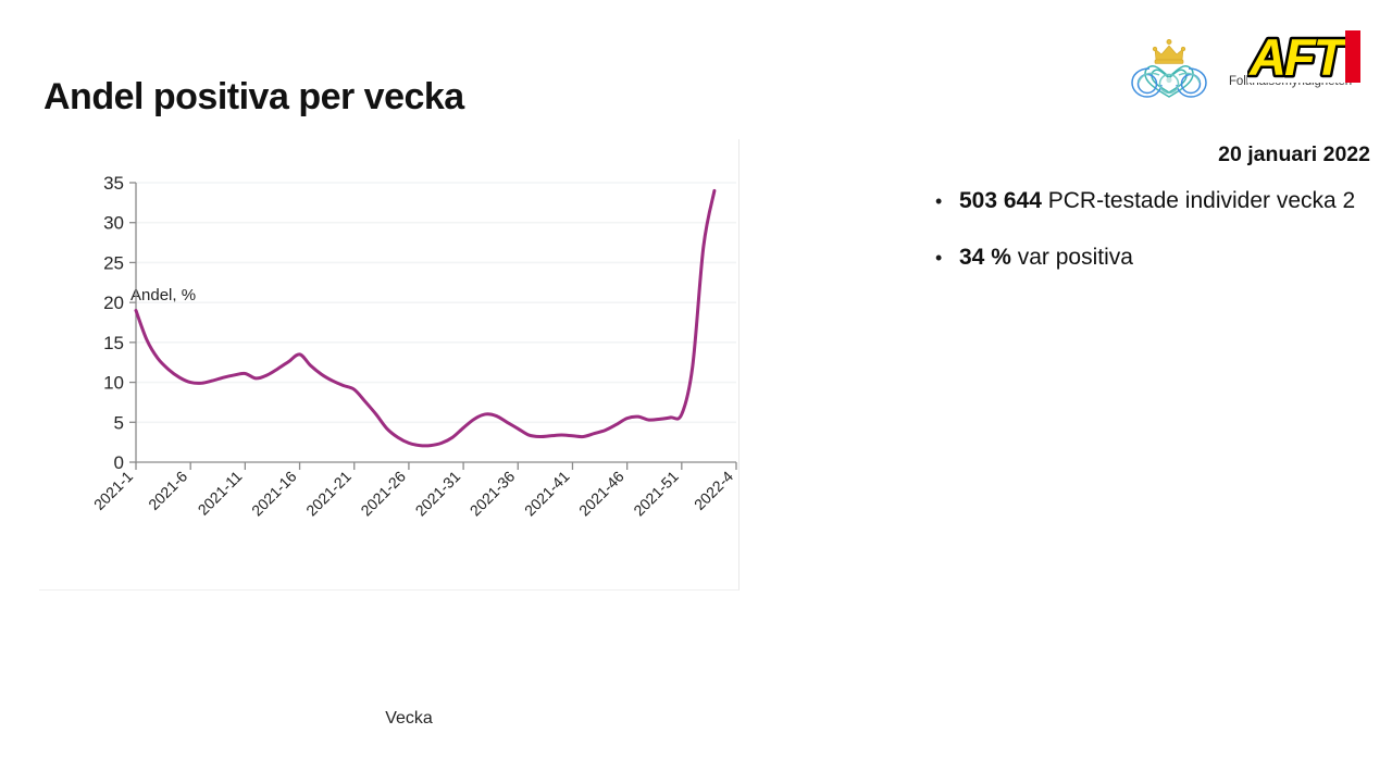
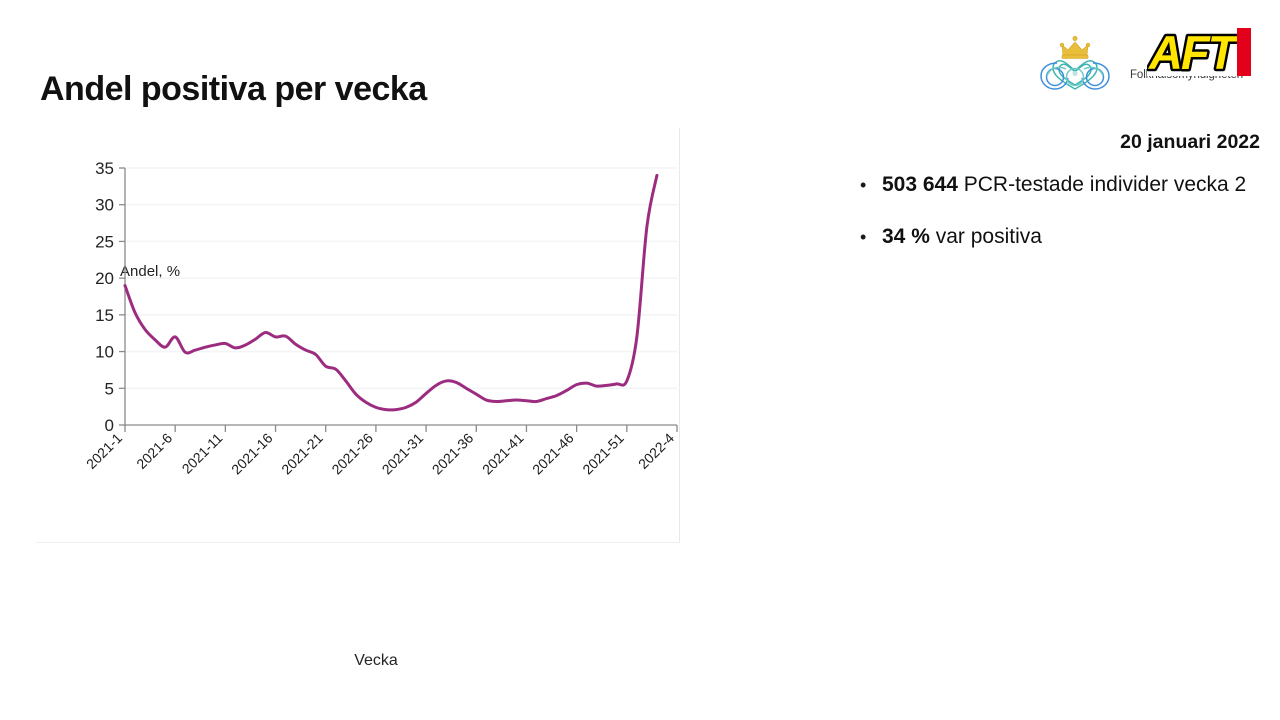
2021-6: 10 -> 12
2021-16: 14 -> 12
2021-21: 9 -> 8
